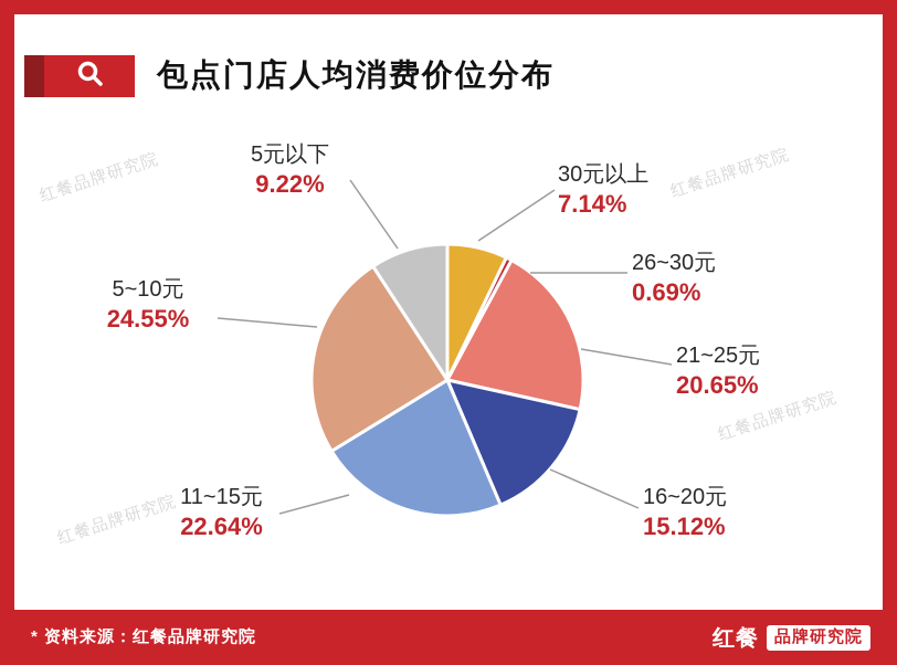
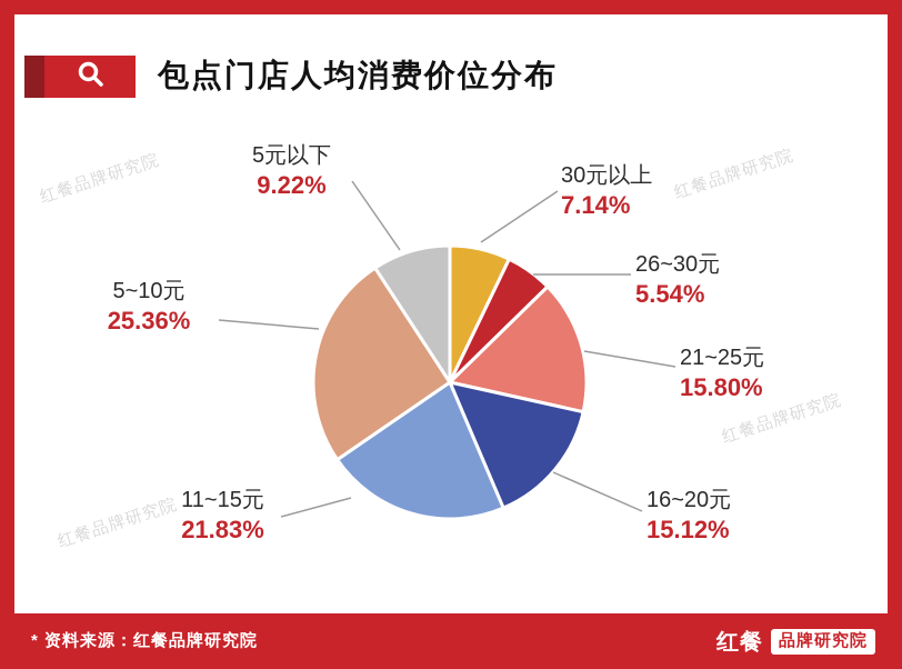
26~30元: 0.69% -> 5.54%
21~25元: 20.65% -> 15.80%
11~15元: 22.64% -> 21.83%
5~10元: 24.55% -> 25.36%
